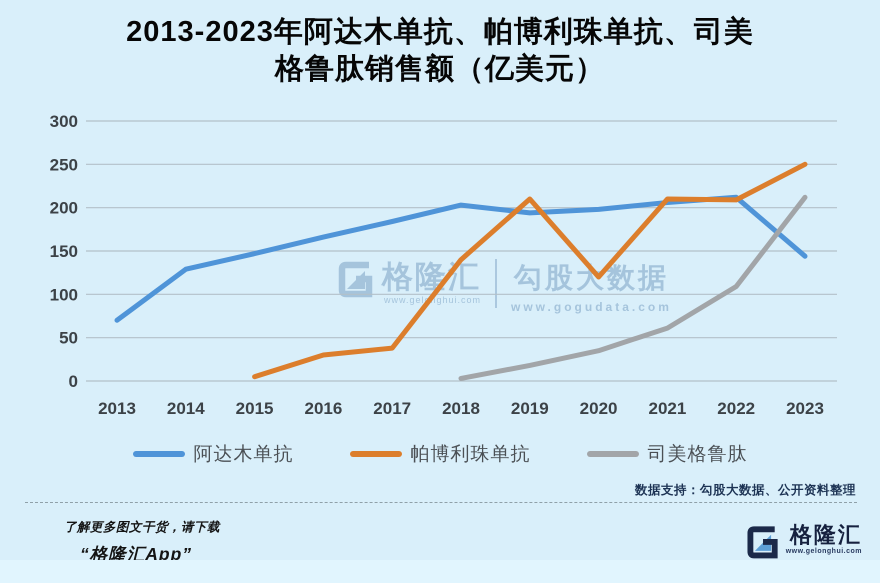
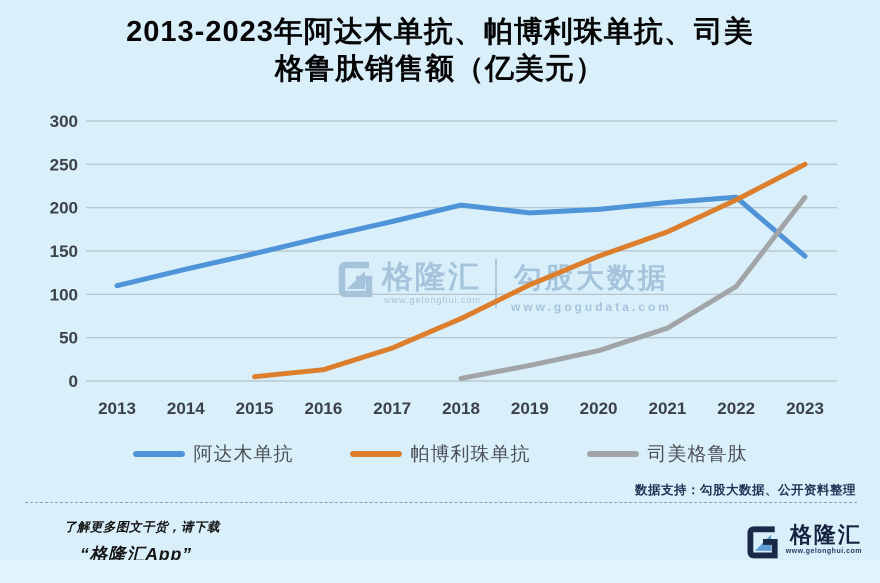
阿达木单抗/2013: 70 -> 110
帕博利珠单抗/2016: 30 -> 10
帕博利珠单抗/2018: 140 -> 70
帕博利珠单抗/2019: 210 -> 110
帕博利珠单抗/2020: 120 -> 140
帕博利珠单抗/2021: 210 -> 170
